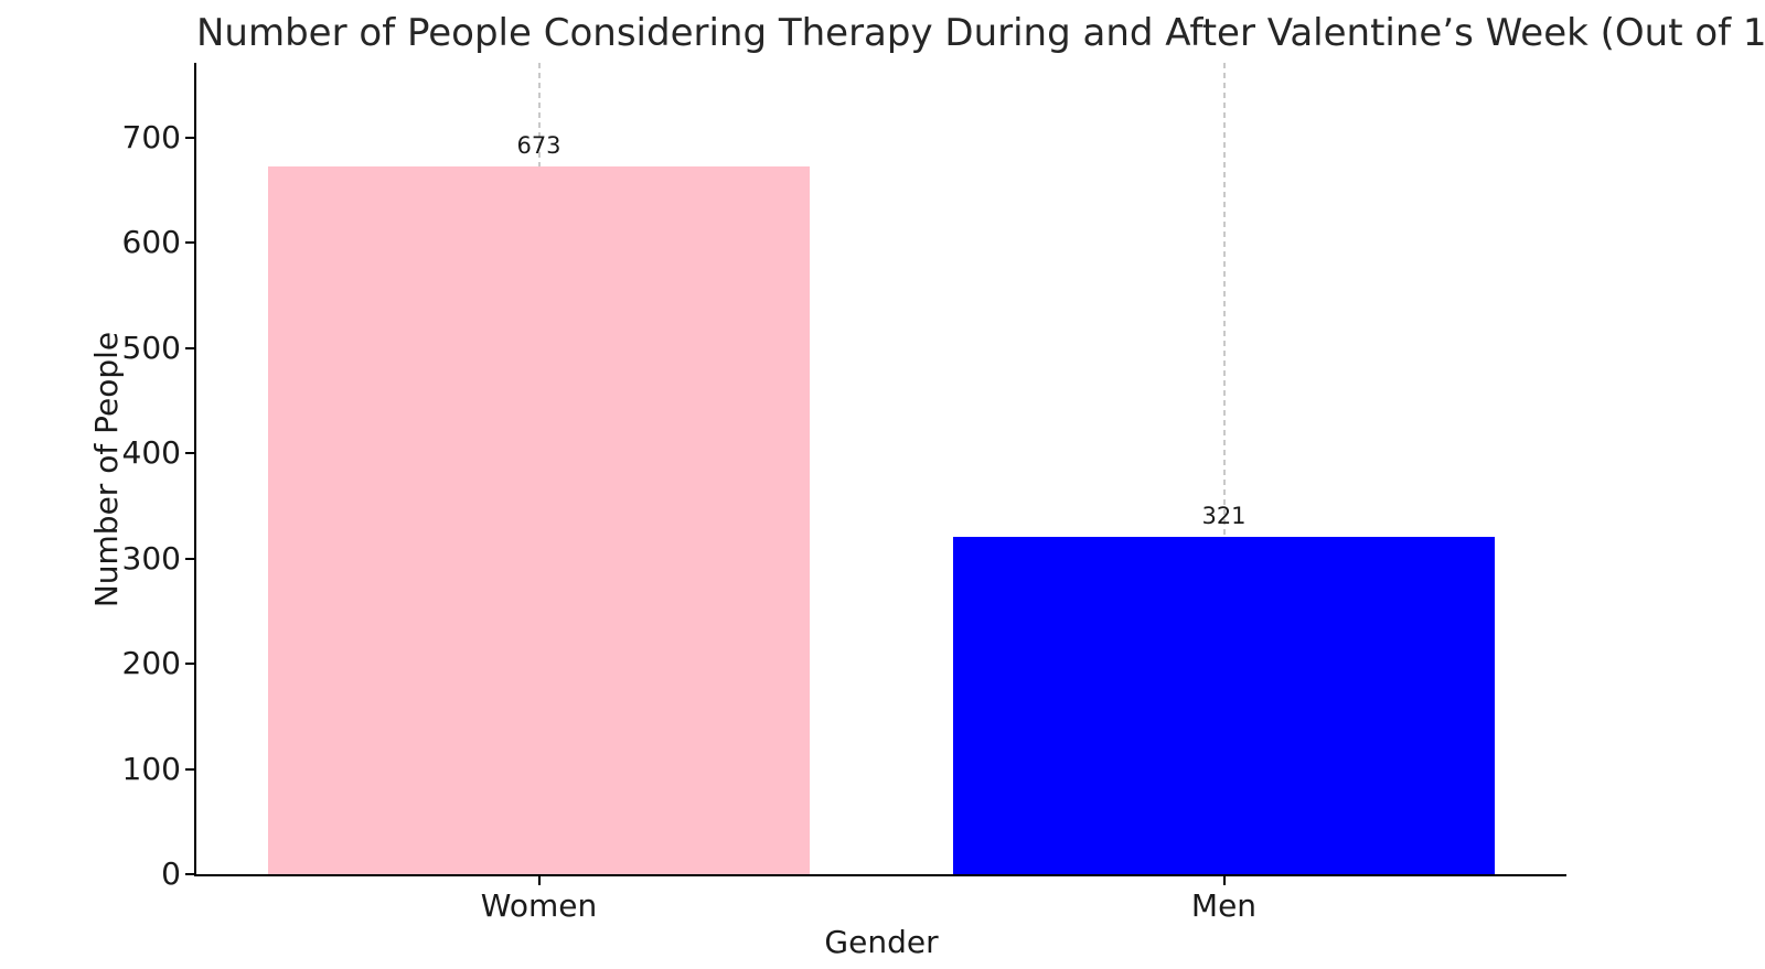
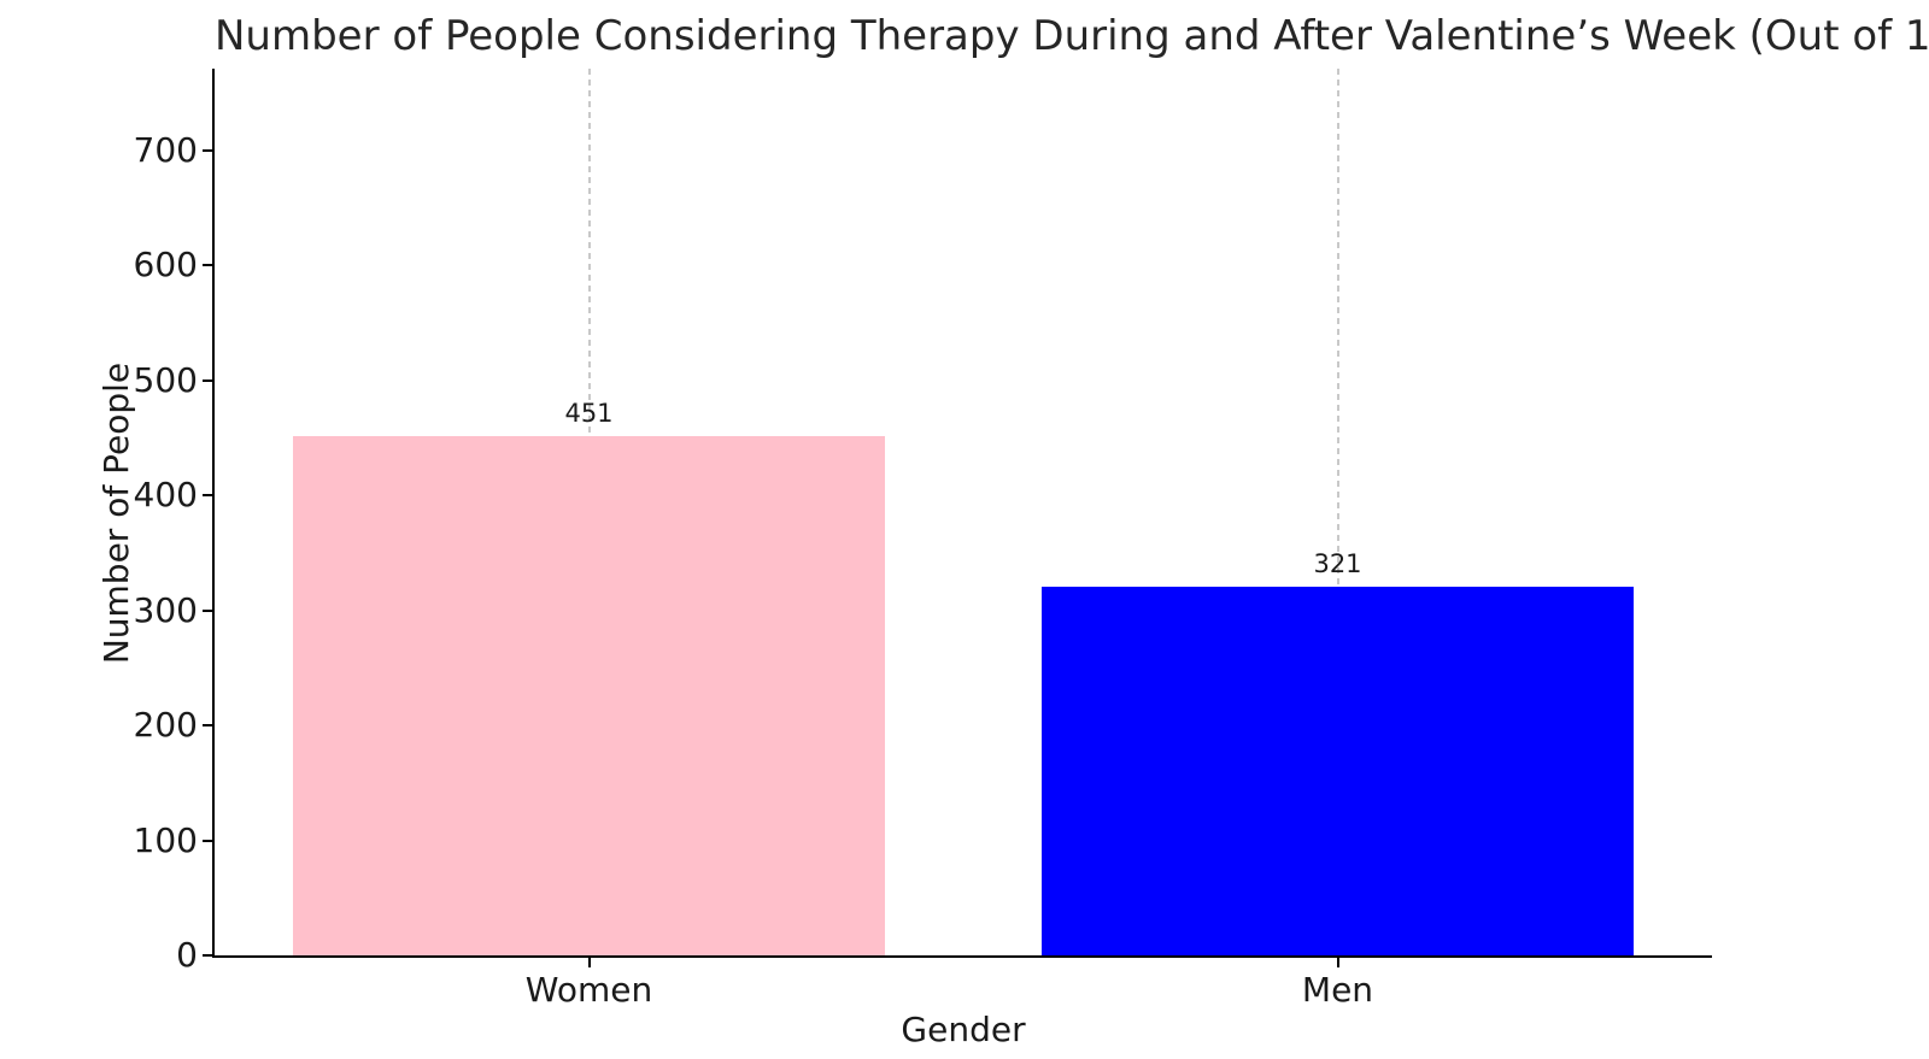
Women: 673 -> 451
